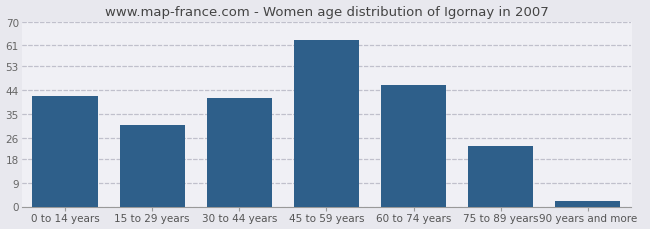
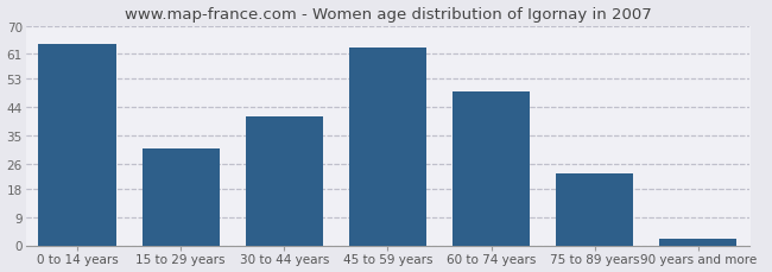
0 to 14 years: 42 -> 64
60 to 74 years: 46 -> 49
